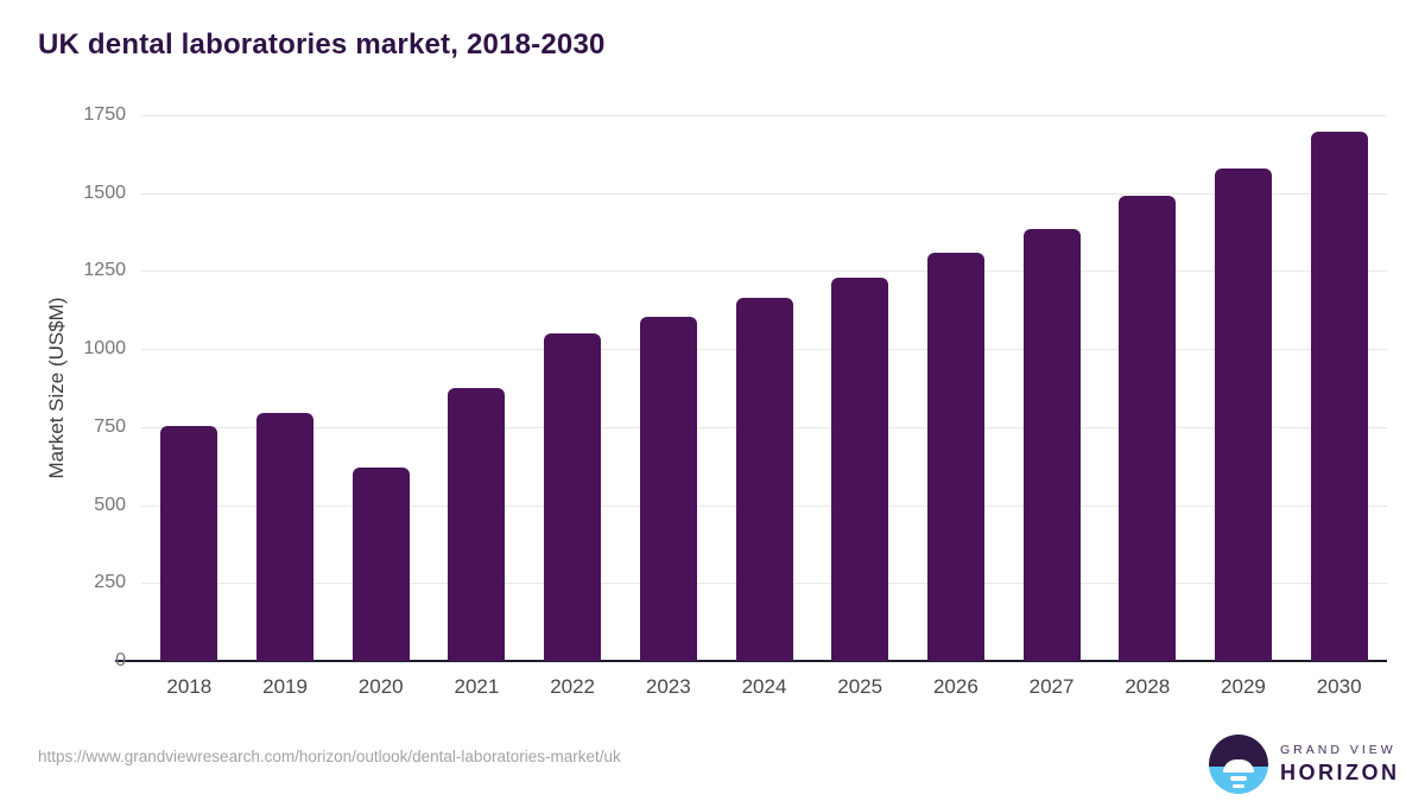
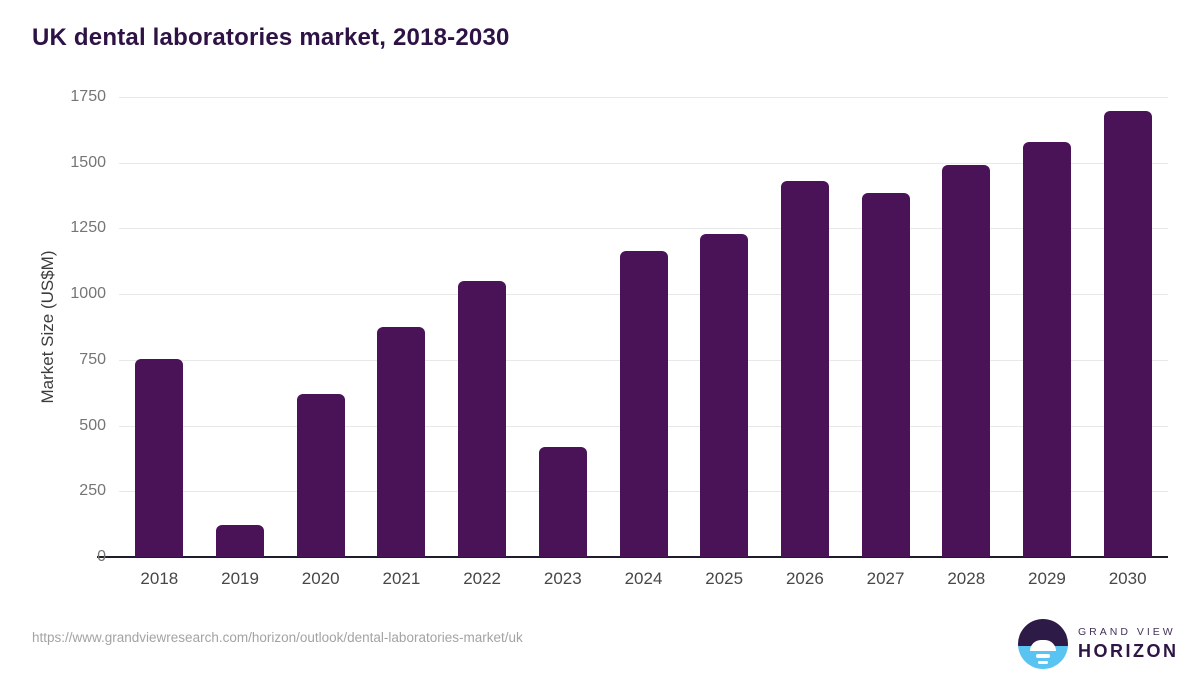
2019: 800 -> 120
2023: 1100 -> 420
2026: 1310 -> 1430
